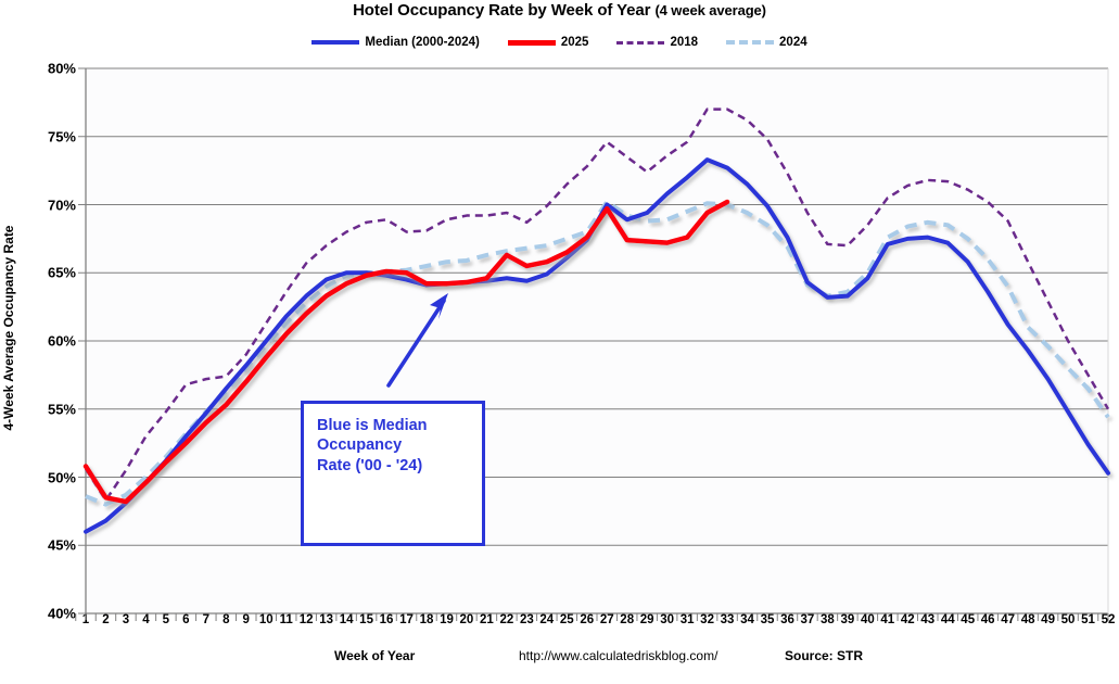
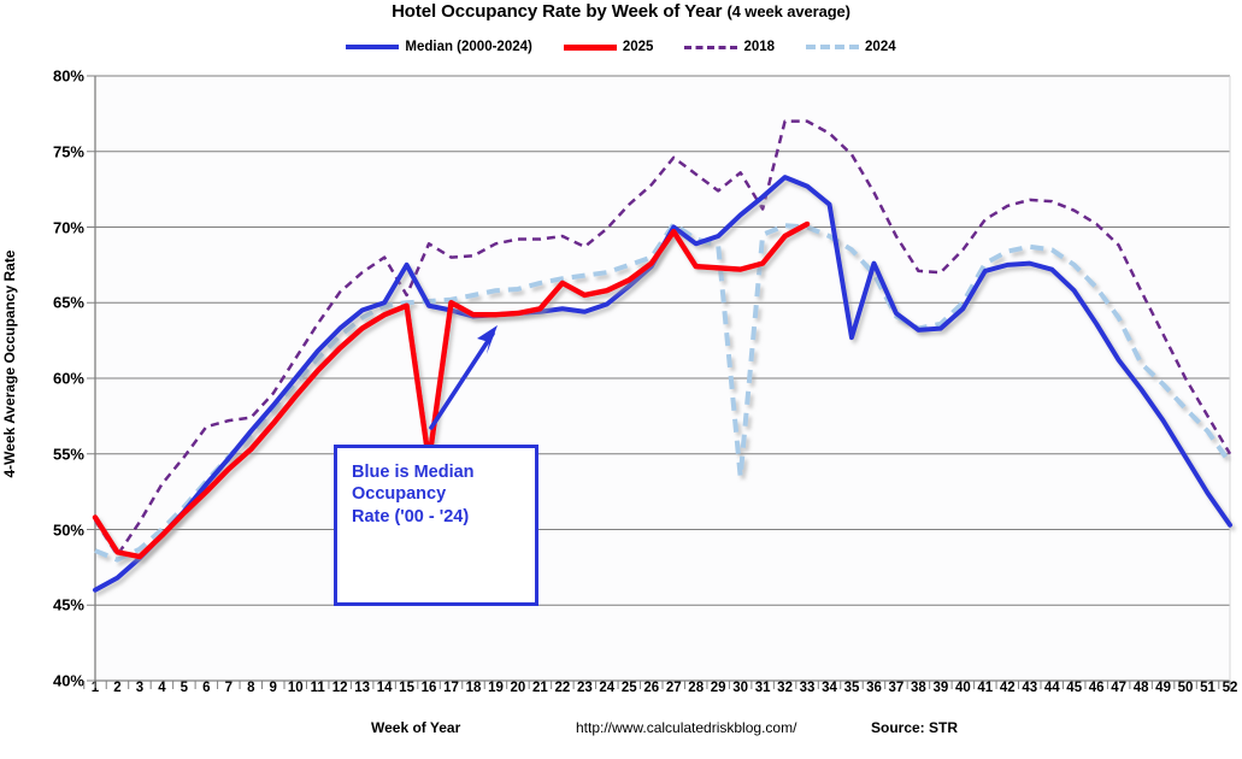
Median (2000-2024)/15: 65.0% -> 67.5%
2018/15: 68.7% -> 65.5%
2025/16: 65.1% -> 54.5%
2024/30: 68.9% -> 53.5%
2018/31: 74.6% -> 71.2%
Median (2000-2024)/35: 69.9% -> 62.7%
